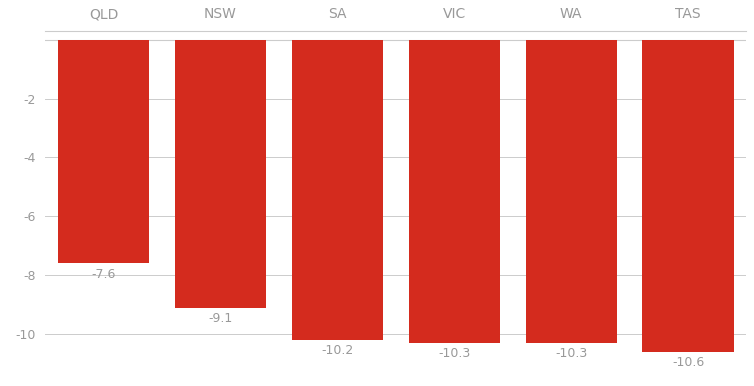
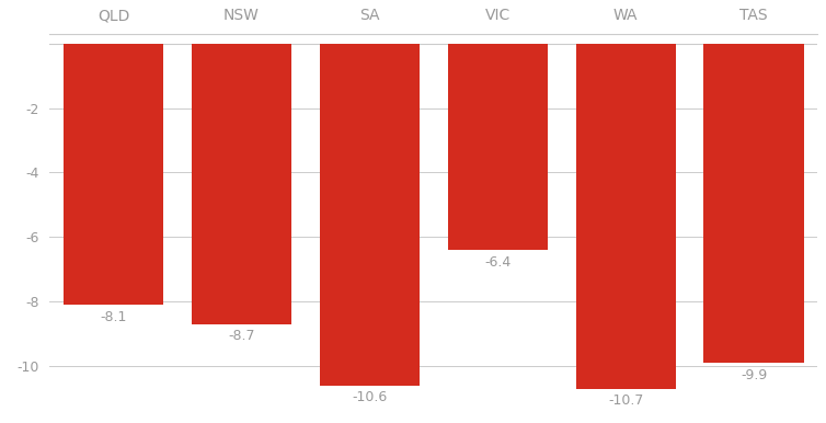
QLD: -7.6 -> -8.1
NSW: -9.1 -> -8.7
SA: -10.2 -> -10.6
VIC: -10.3 -> -6.4
WA: -10.3 -> -10.7
TAS: -10.6 -> -9.9
